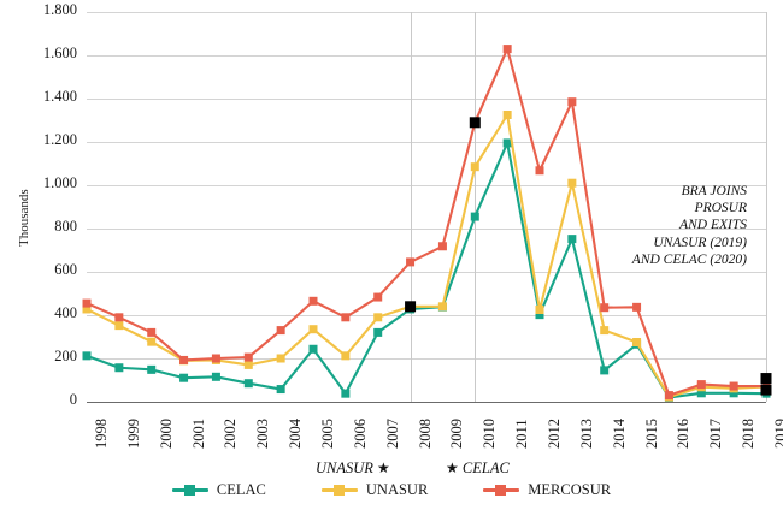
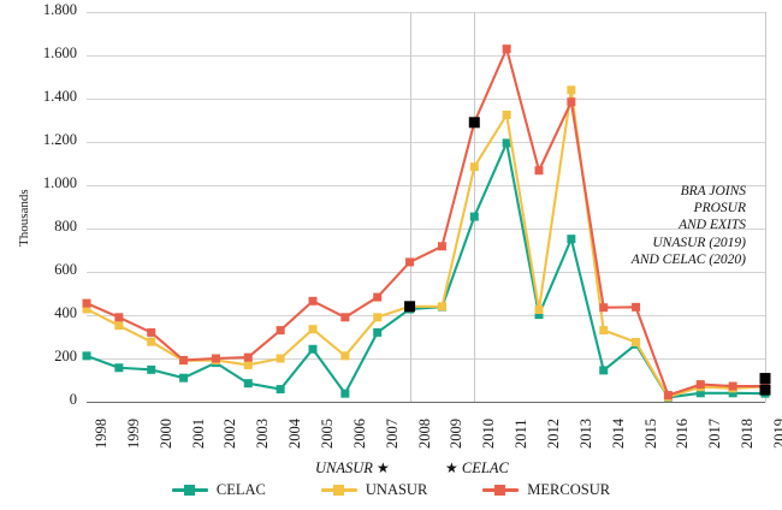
CELAC/2002: 120 -> 180
UNASUR/2013: 1010 -> 1440
